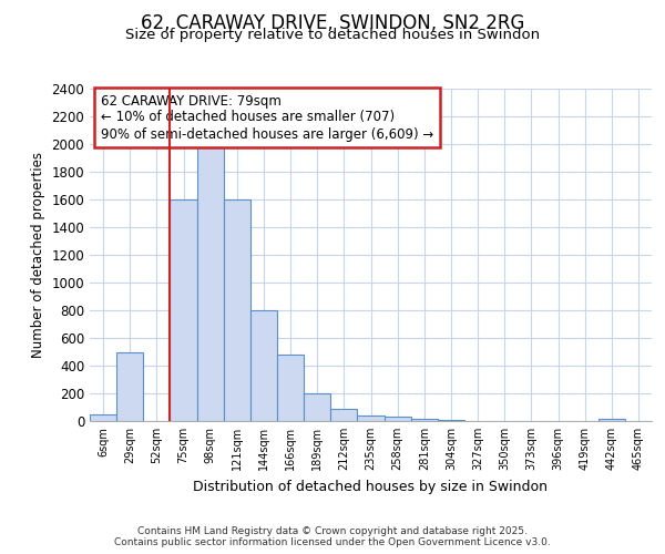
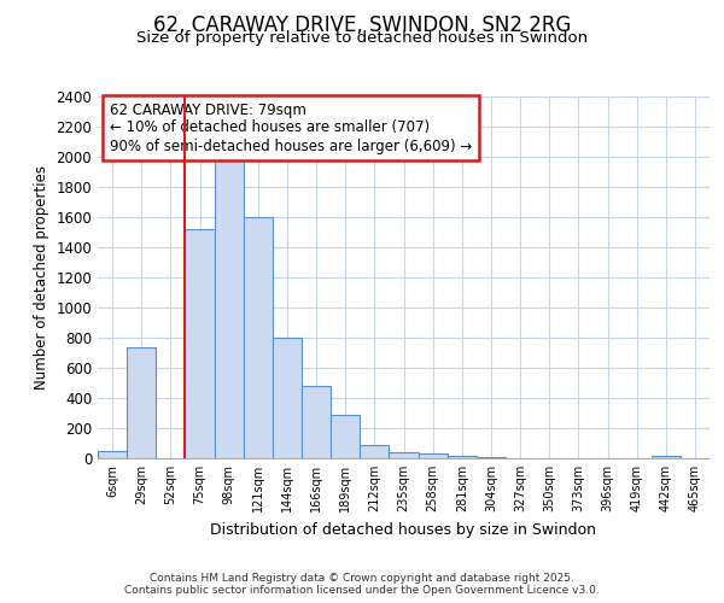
29sqm: 500 -> 740
75sqm: 1600 -> 1520
189sqm: 200 -> 290
